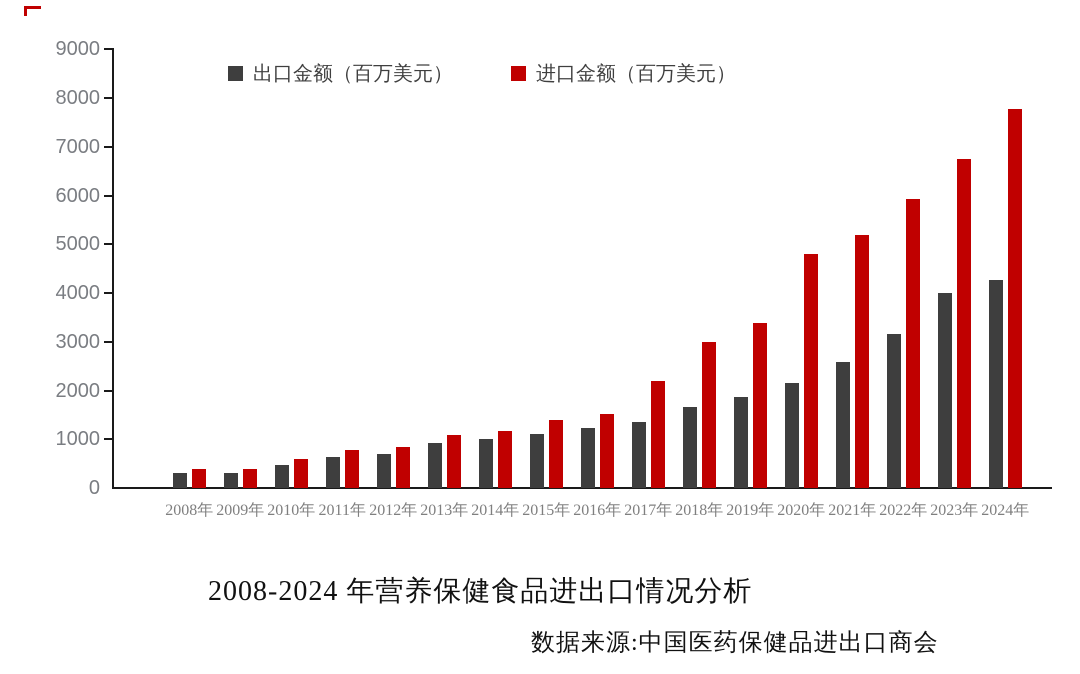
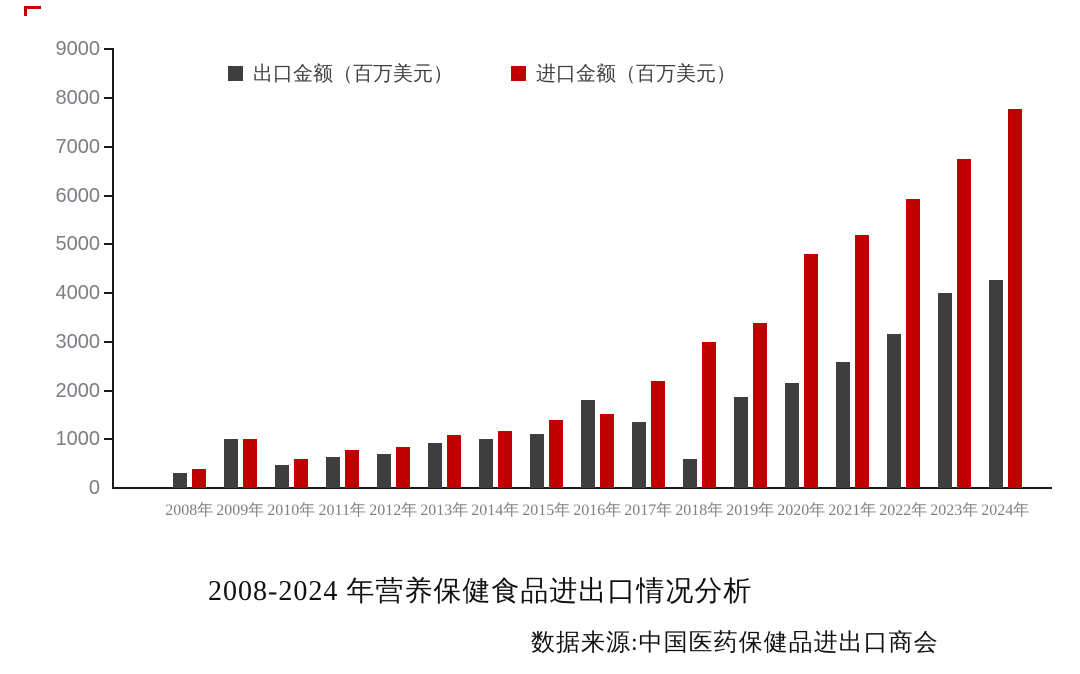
出口金额（百万美元）/2009年: 300 -> 1000
进口金额（百万美元）/2009年: 400 -> 1000
出口金额（百万美元）/2016年: 1200 -> 1800
出口金额（百万美元）/2018年: 1700 -> 600
